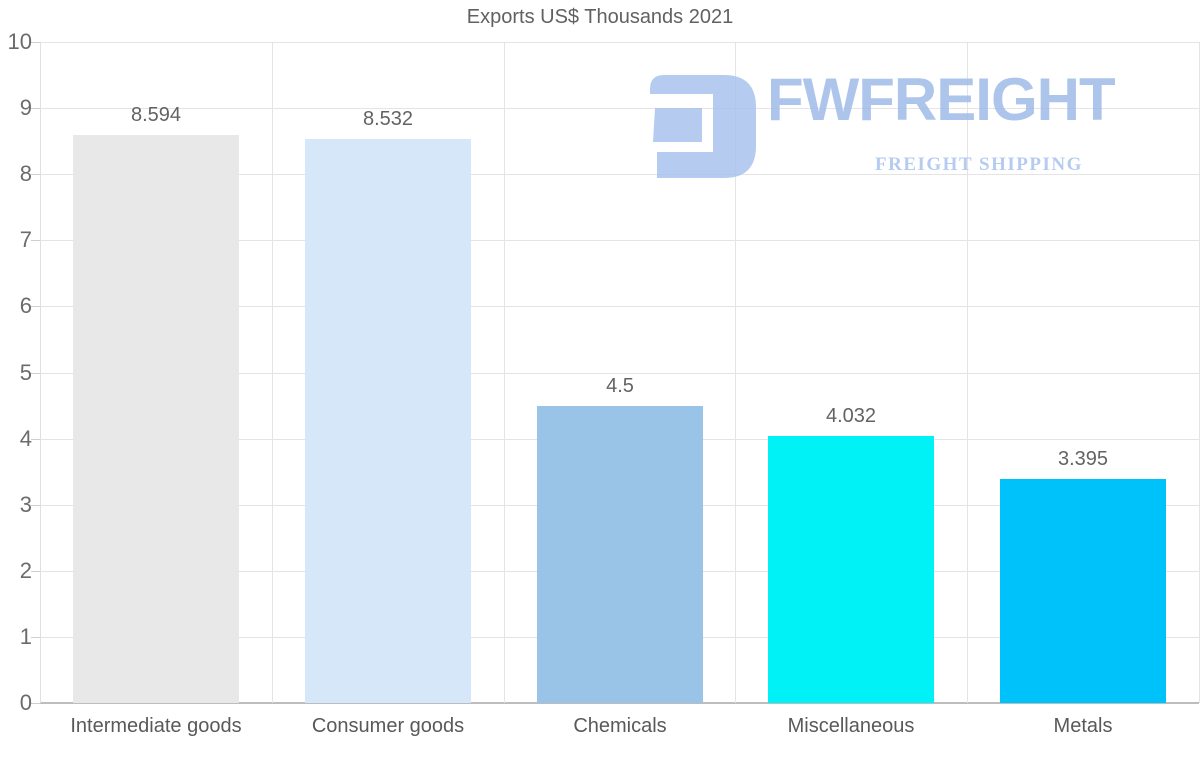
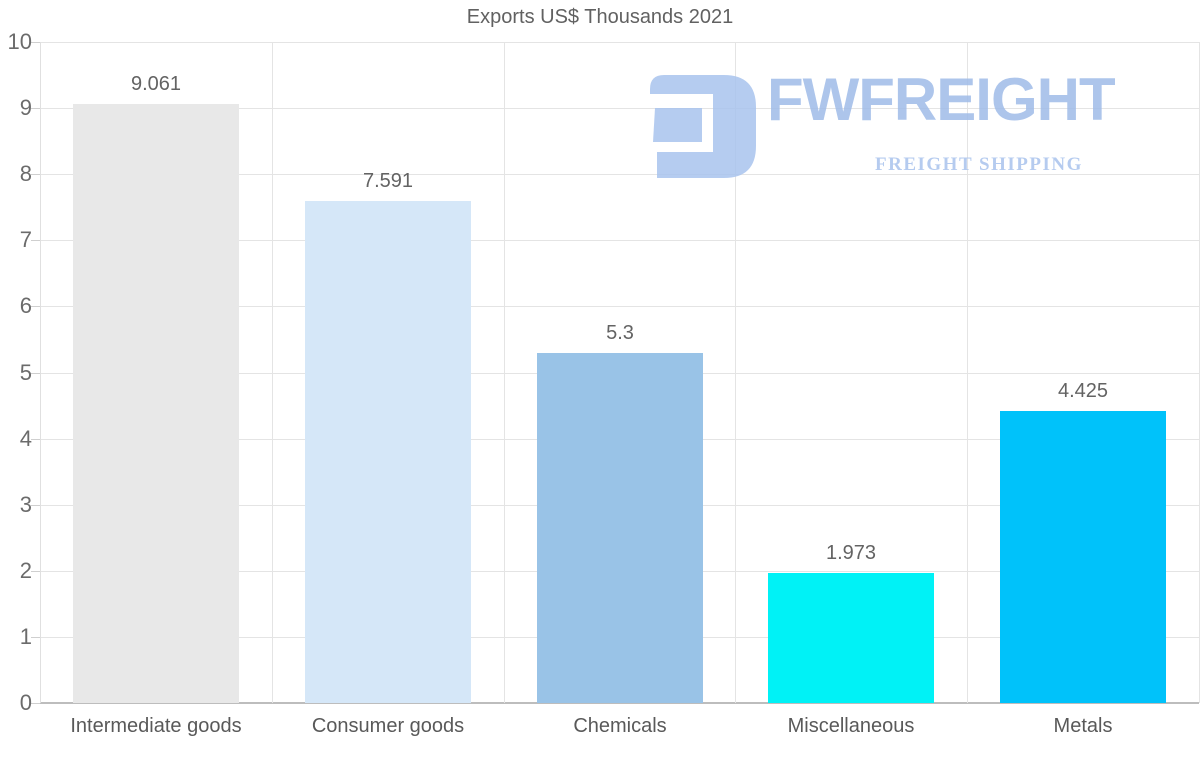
Intermediate goods: 8.594 -> 9.061
Consumer goods: 8.532 -> 7.591
Chemicals: 4.5 -> 5.3
Miscellaneous: 4.032 -> 1.973
Metals: 3.395 -> 4.425
